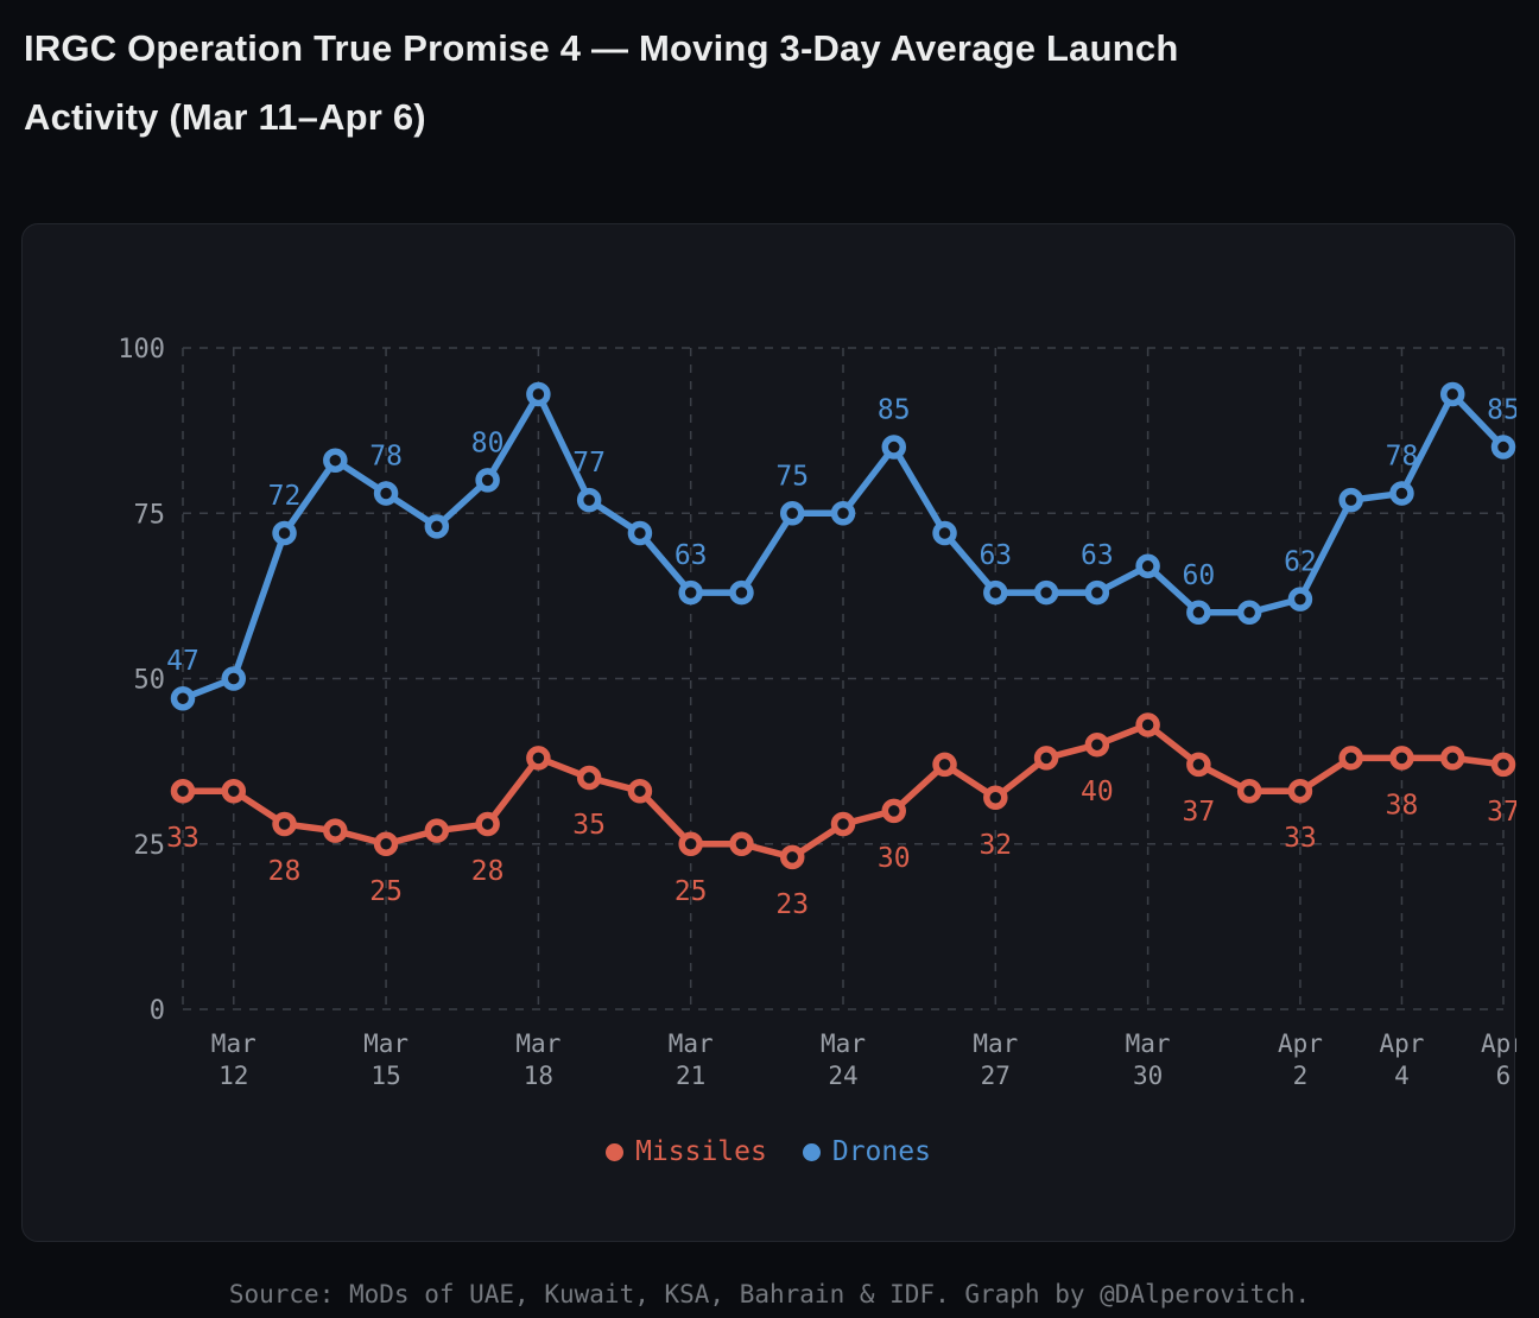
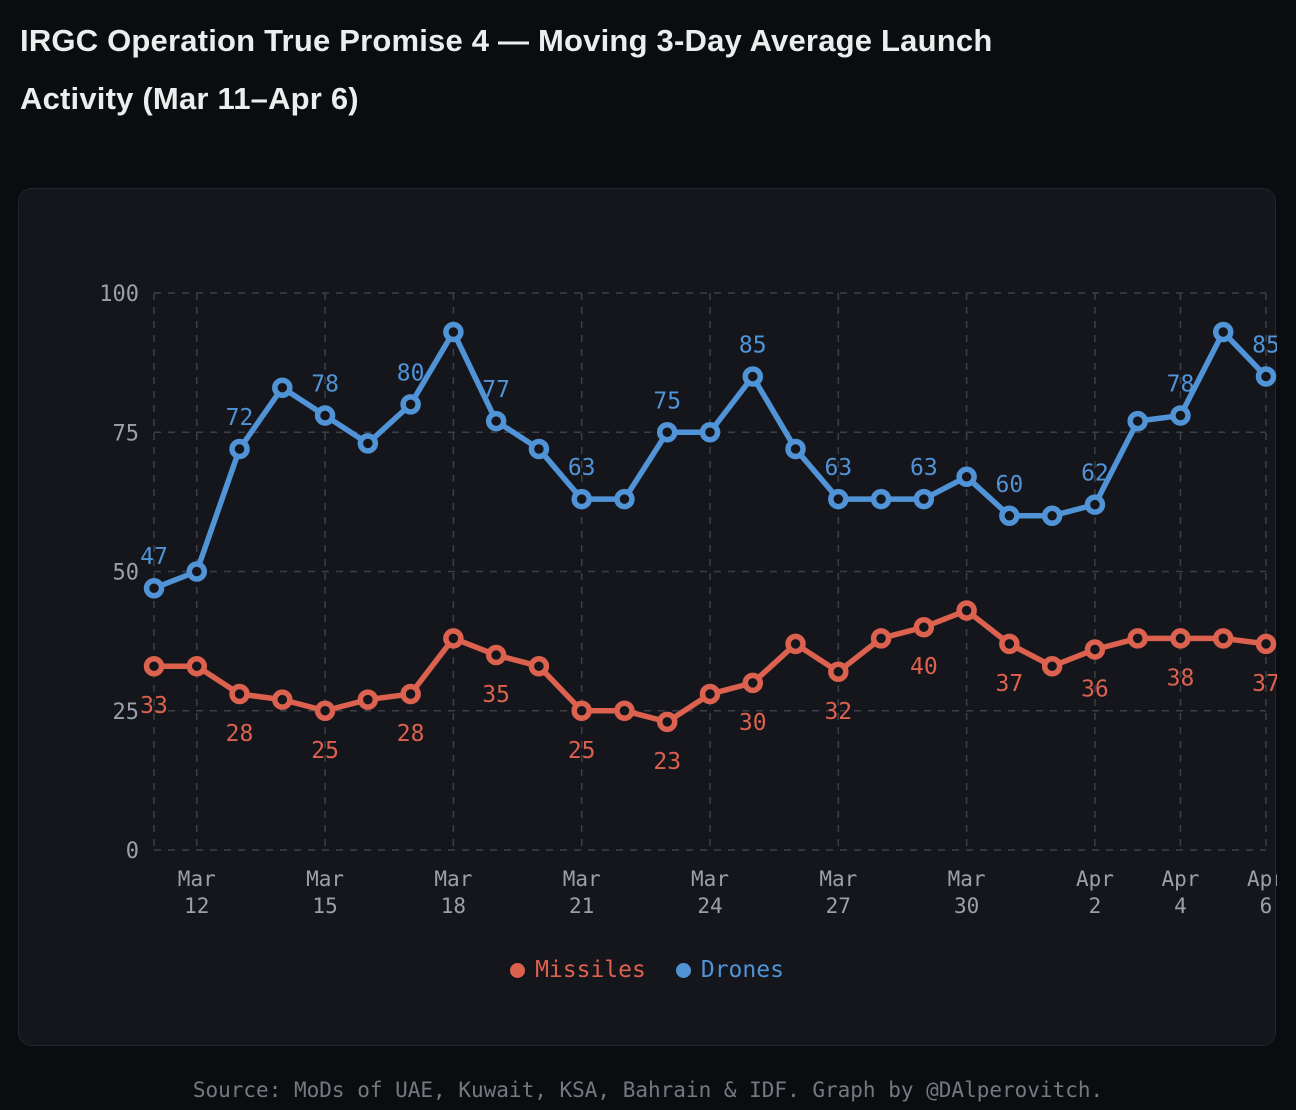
Missiles/Apr 2: 33 -> 36
